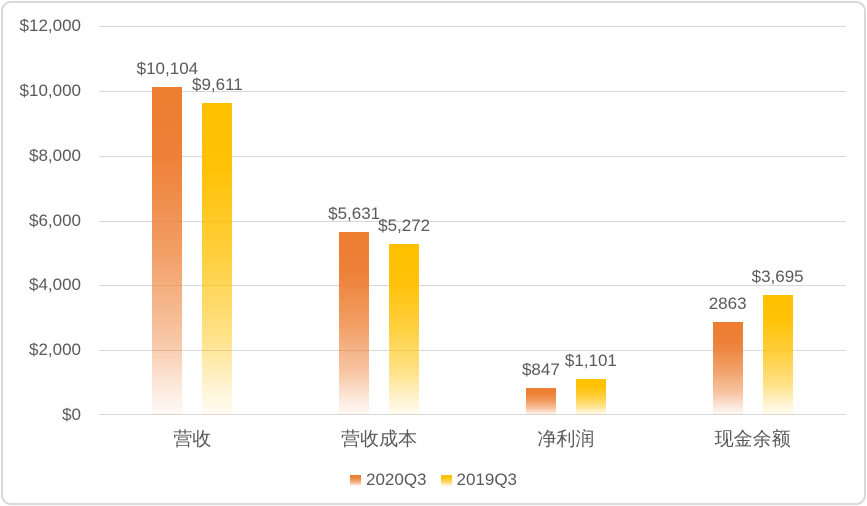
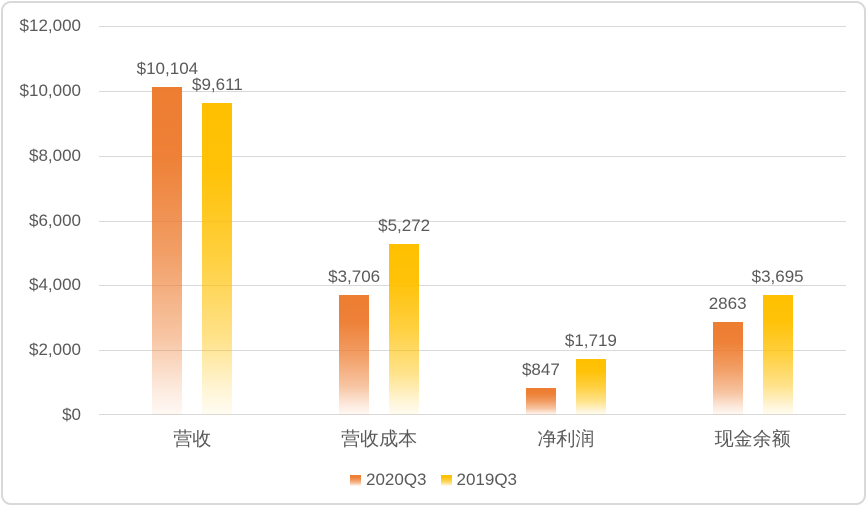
2020Q3/营收成本: $5,631 -> $3,706
2019Q3/净利润: $1,101 -> $1,719
